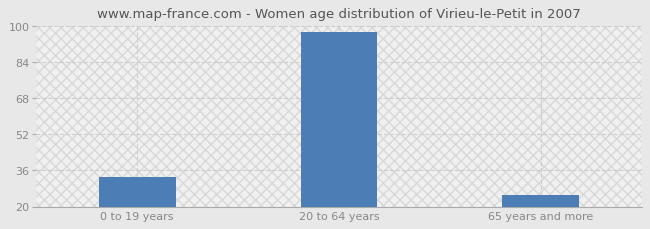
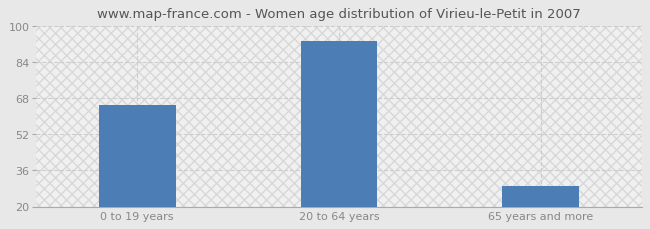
0 to 19 years: 33 -> 65
20 to 64 years: 97 -> 93
65 years and more: 25 -> 29
